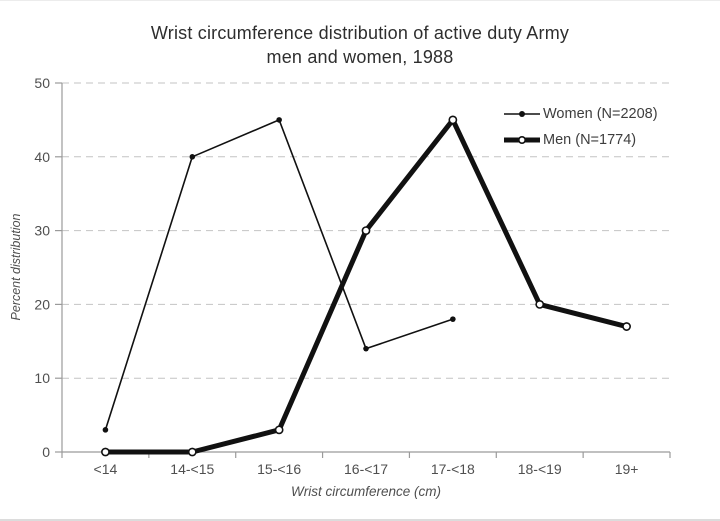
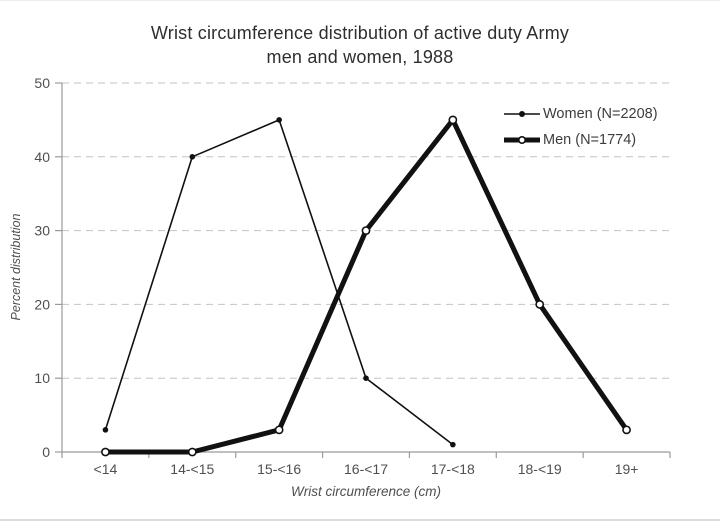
Women (N=2208)/16-<17: 14 -> 10
Women (N=2208)/17-<18: 18 -> 1
Men (N=1774)/19+: 17 -> 3
